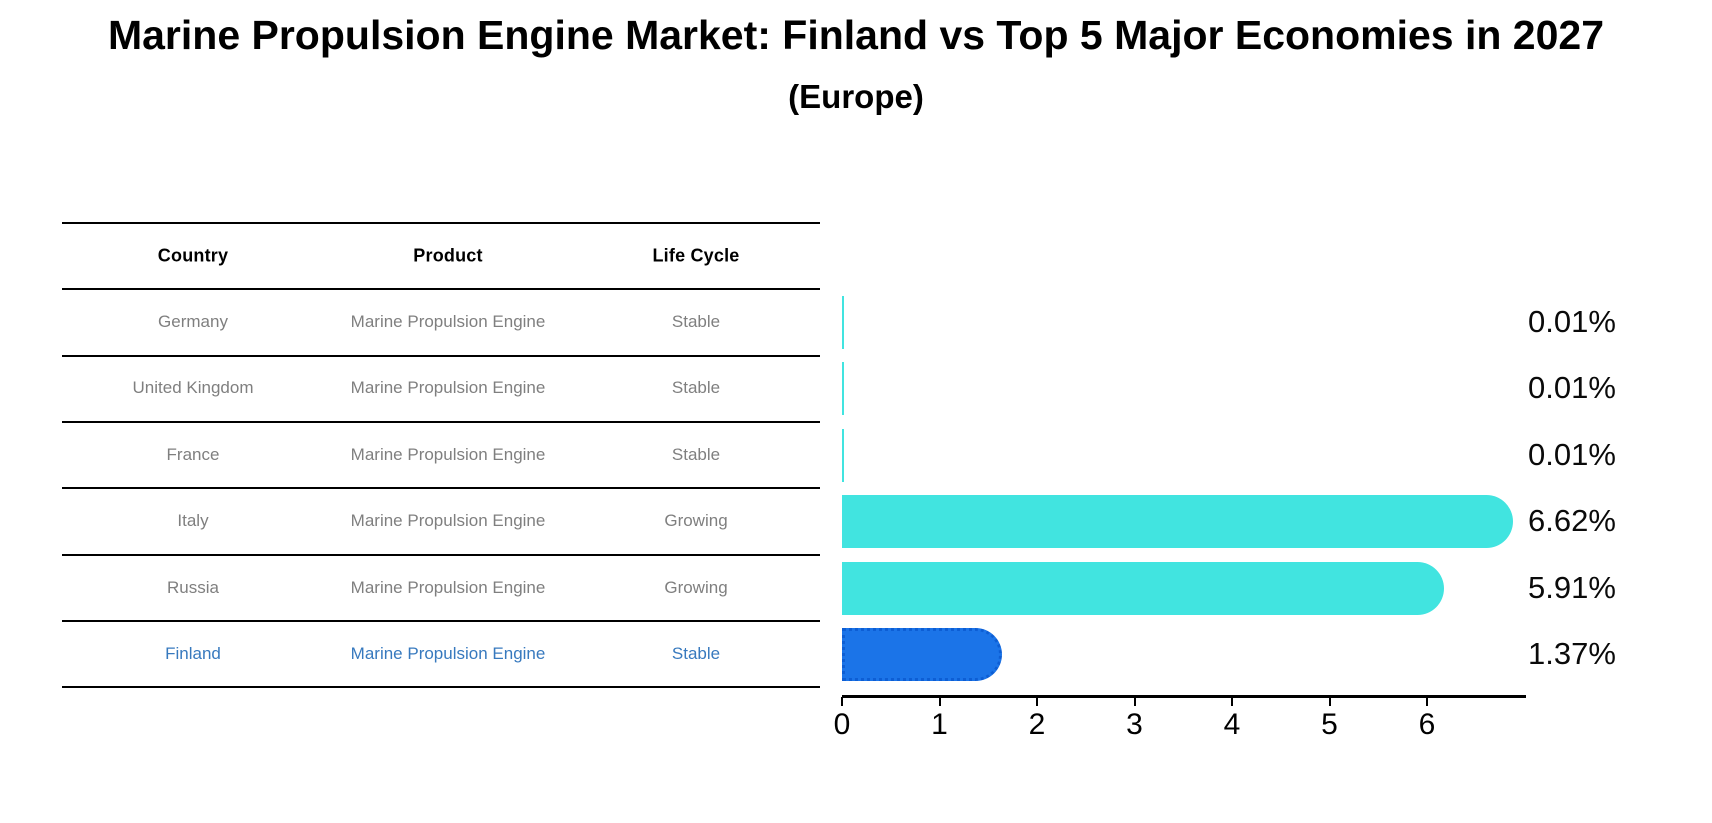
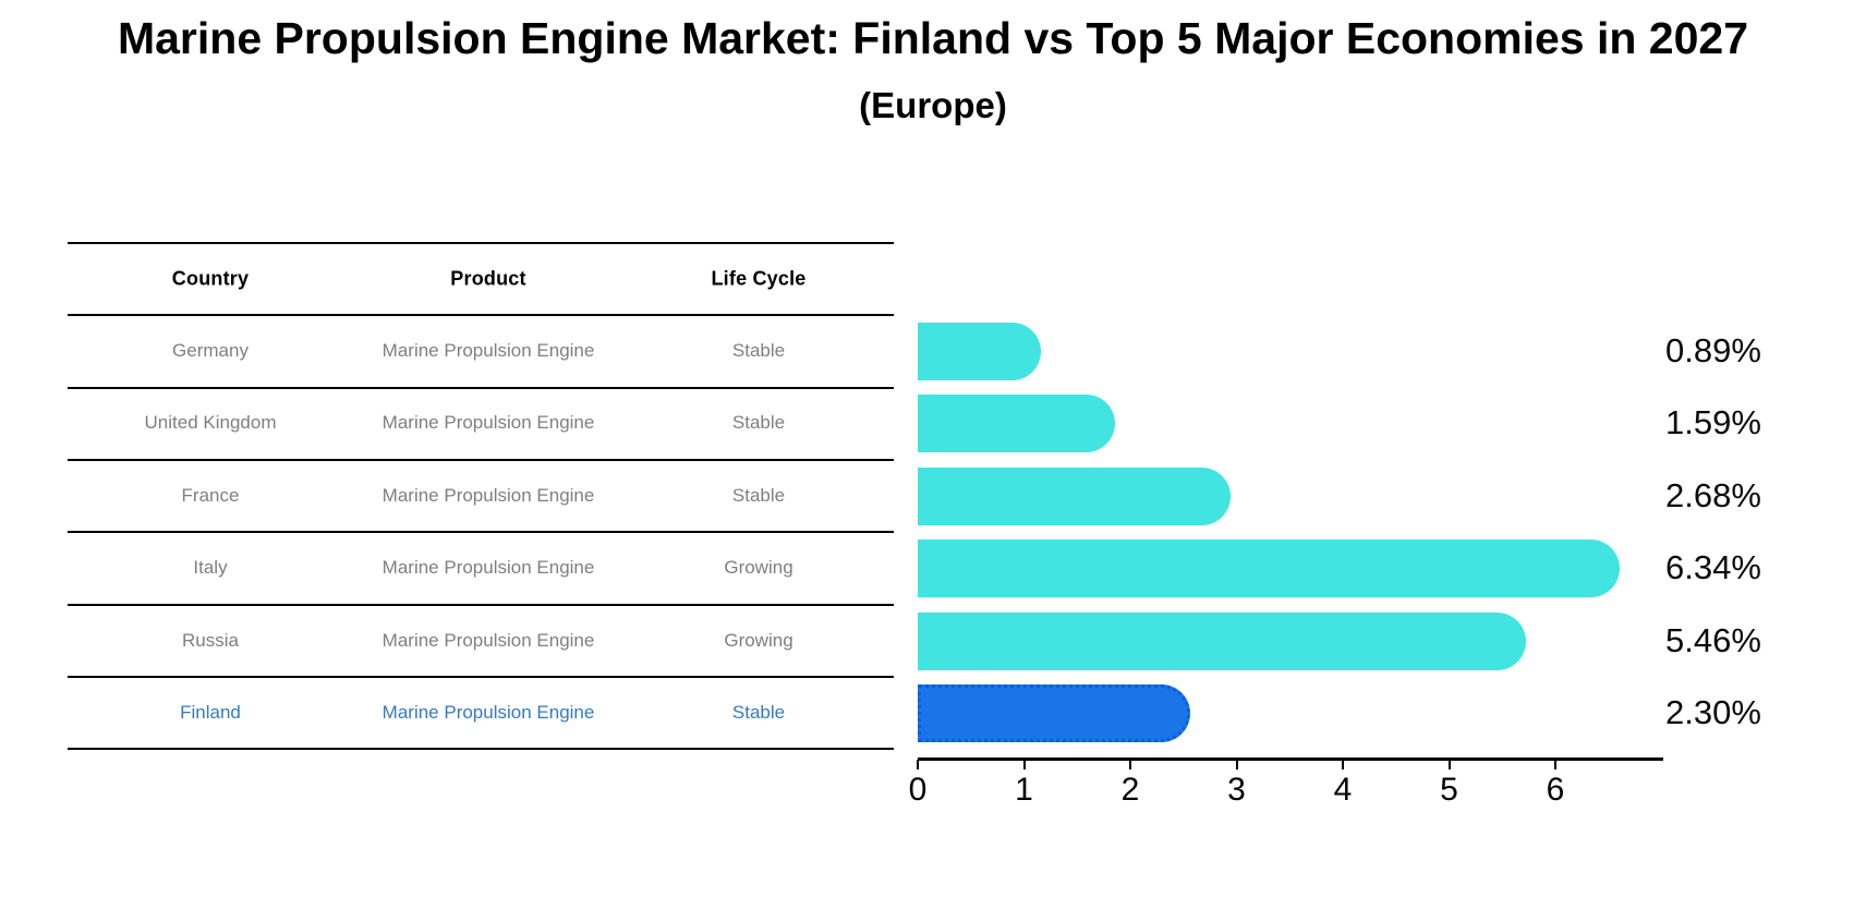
Germany: 0.01% -> 0.89%
United Kingdom: 0.01% -> 1.59%
France: 0.01% -> 2.68%
Italy: 6.62% -> 6.34%
Russia: 5.91% -> 5.46%
Finland: 1.37% -> 2.30%
